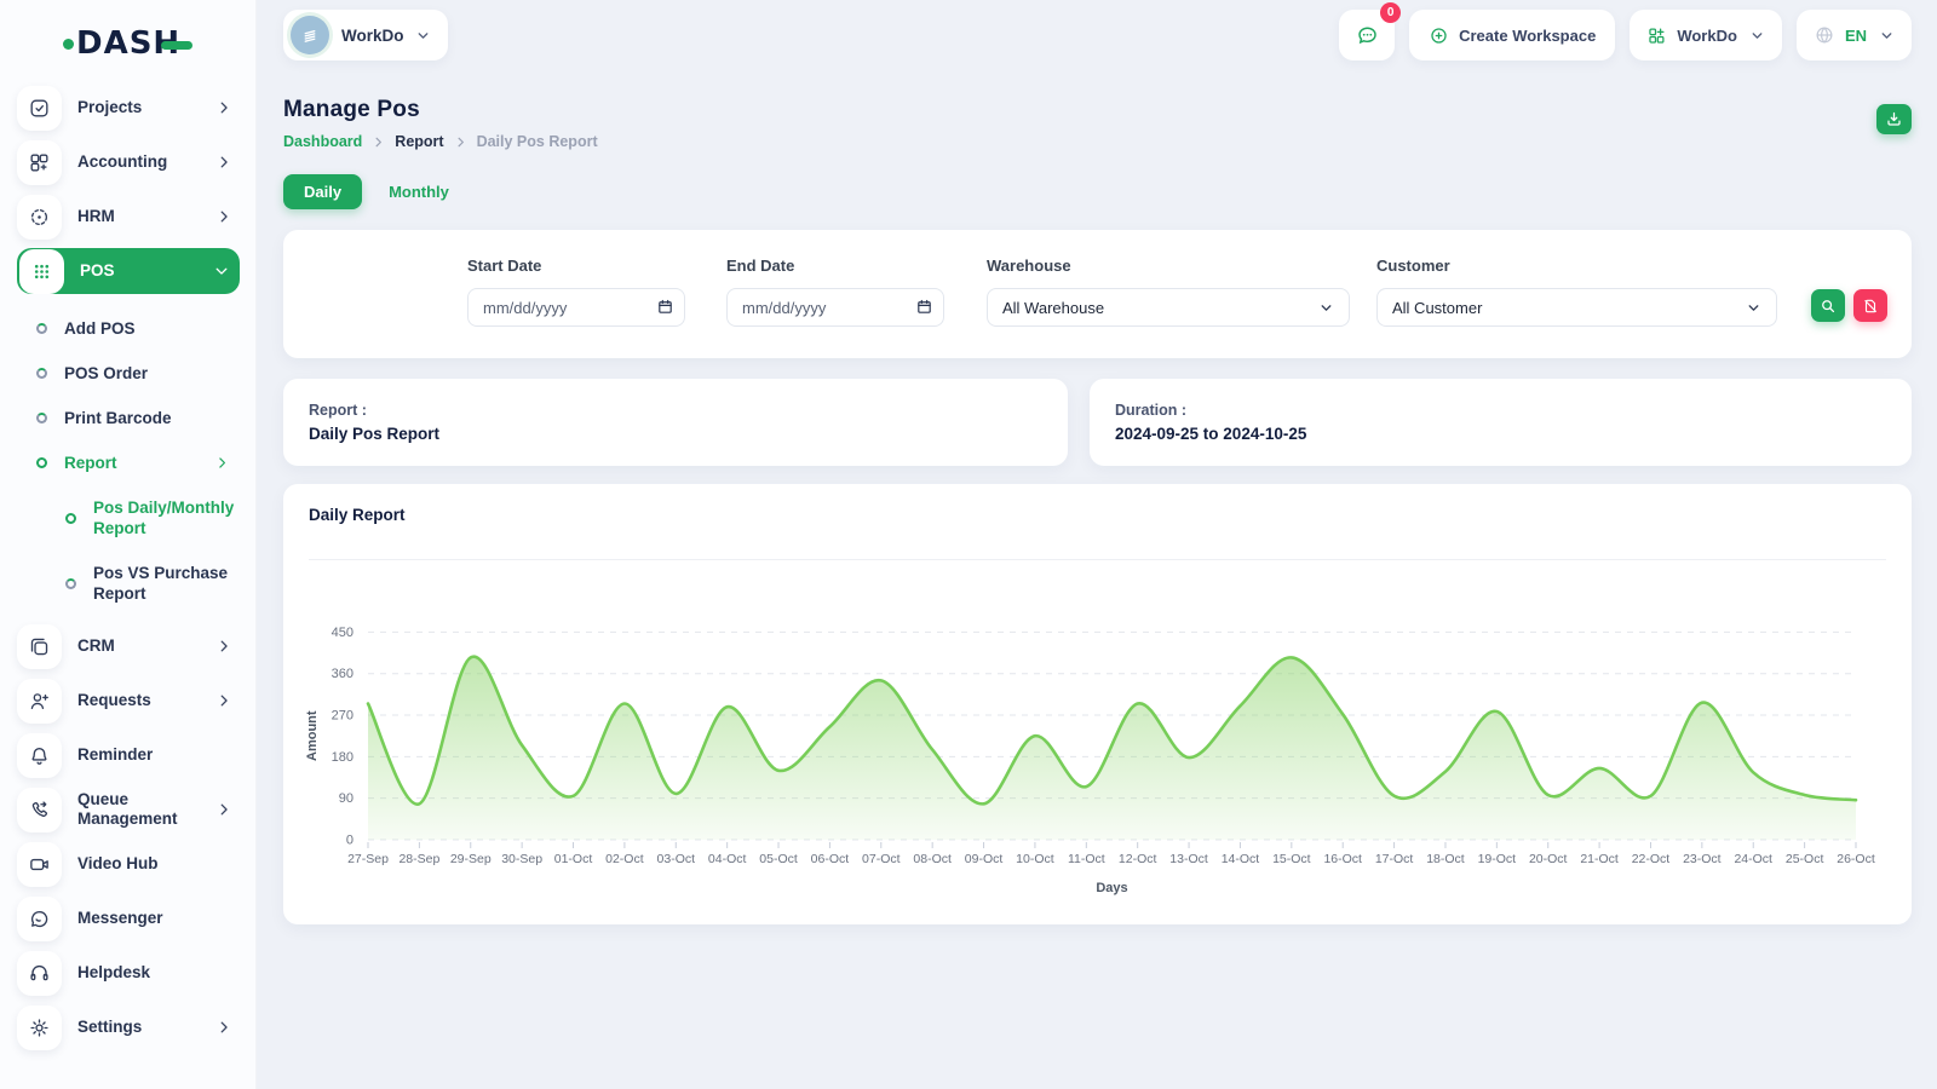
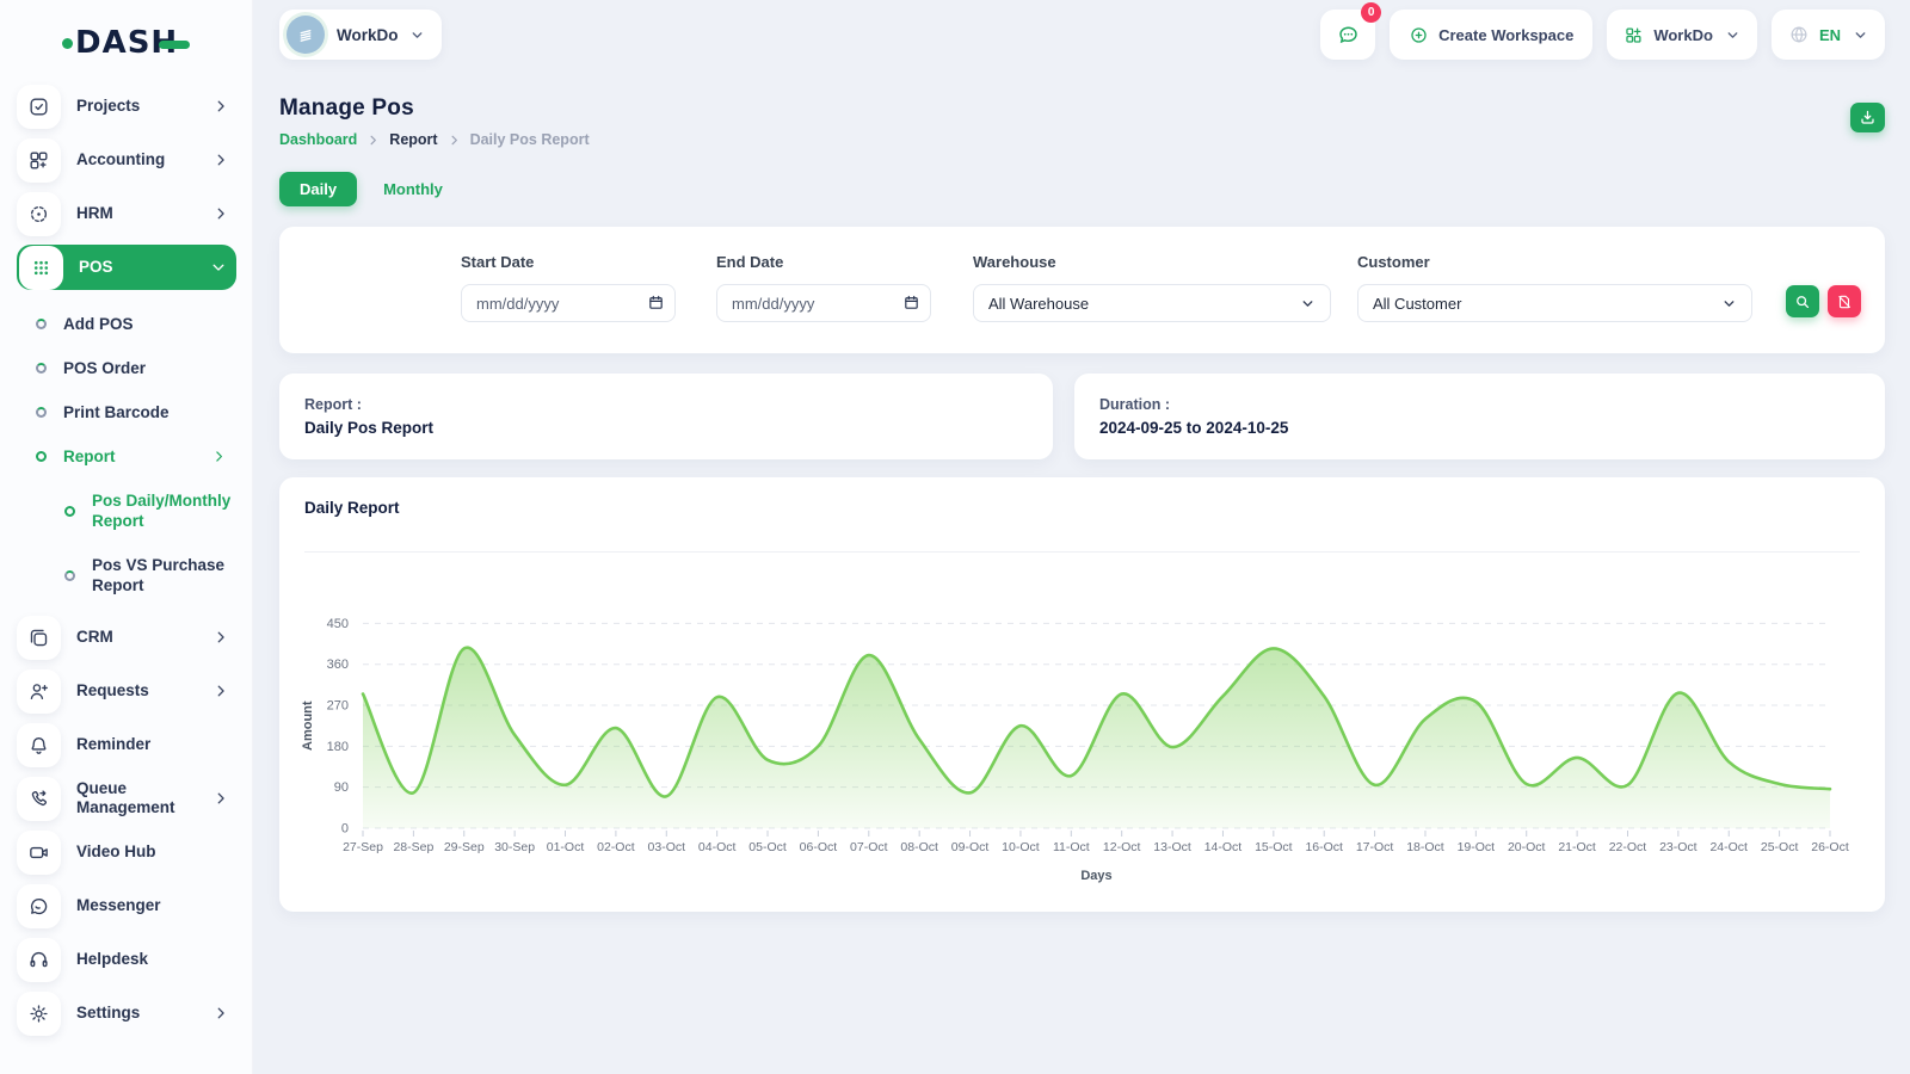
02-Oct: 300 -> 220
03-Oct: 100 -> 70
06-Oct: 240 -> 180
07-Oct: 340 -> 380
16-Oct: 270 -> 290
18-Oct: 150 -> 240
